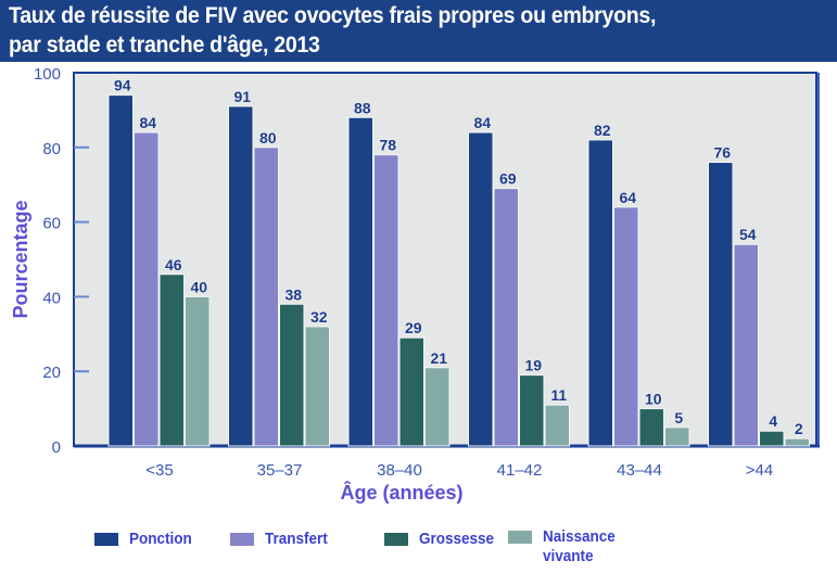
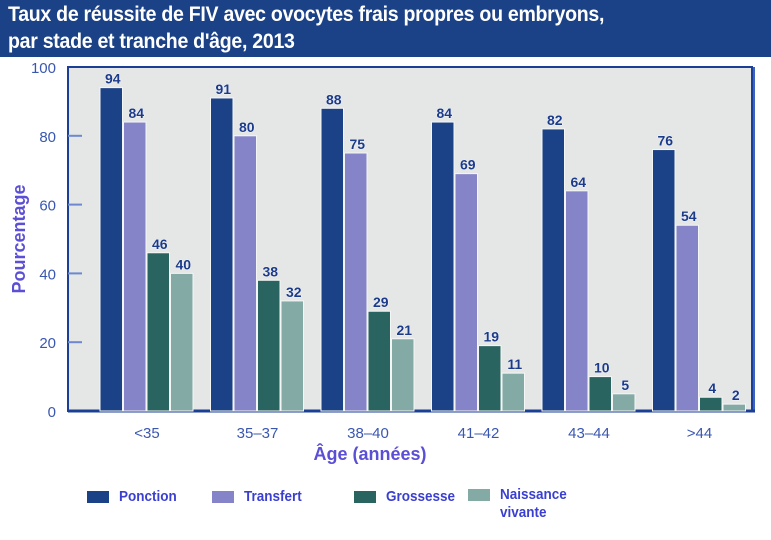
Transfert/38–40: 78 -> 75
